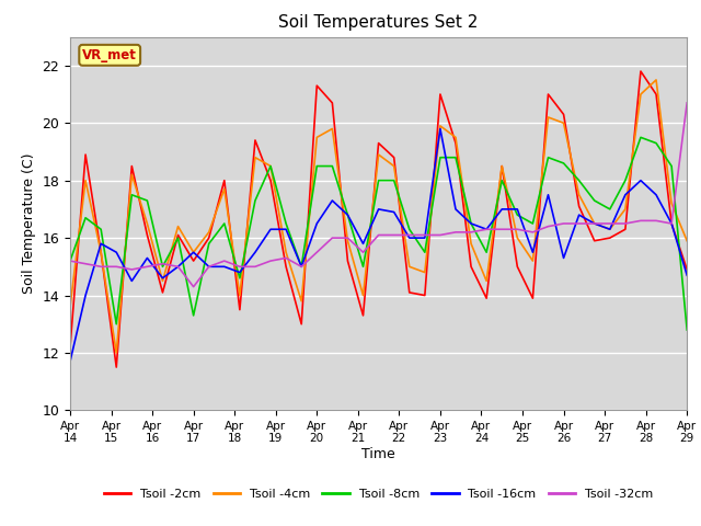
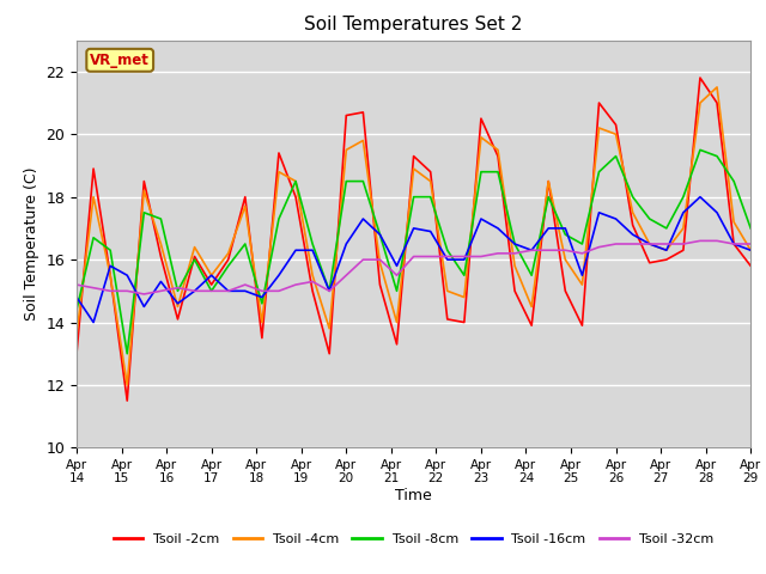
Tsoil -2cm/Apr 14: 12.2 -> 13.0
Tsoil -8cm/Apr 14: 15.2 -> 14.4
Tsoil -16cm/Apr 14: 11.7 -> 14.8
Tsoil -8cm/Apr 17: 13.3 -> 15.0
Tsoil -32cm/Apr 17: 14.3 -> 15.0
Tsoil -2cm/Apr 20: 21.3 -> 20.6
Tsoil -2cm/Apr 23: 21.0 -> 20.5
Tsoil -16cm/Apr 23: 19.8 -> 17.3
Tsoil -8cm/Apr 26: 18.6 -> 19.3
Tsoil -16cm/Apr 26: 15.3 -> 17.3
Tsoil -2cm/Apr 29: 14.9 -> 15.8
Tsoil -4cm/Apr 29: 15.9 -> 16.3
Tsoil -8cm/Apr 29: 12.8 -> 17.0
Tsoil -16cm/Apr 29: 14.7 -> 16.3
Tsoil -32cm/Apr 29: 20.7 -> 16.5
